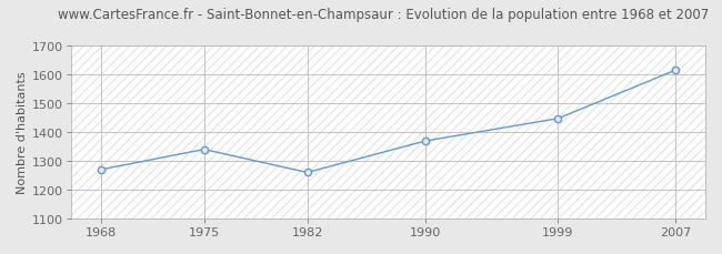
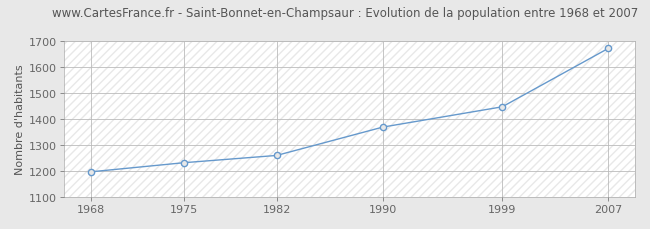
1968: 1270 -> 1197
1975: 1340 -> 1232
2007: 1615 -> 1672
